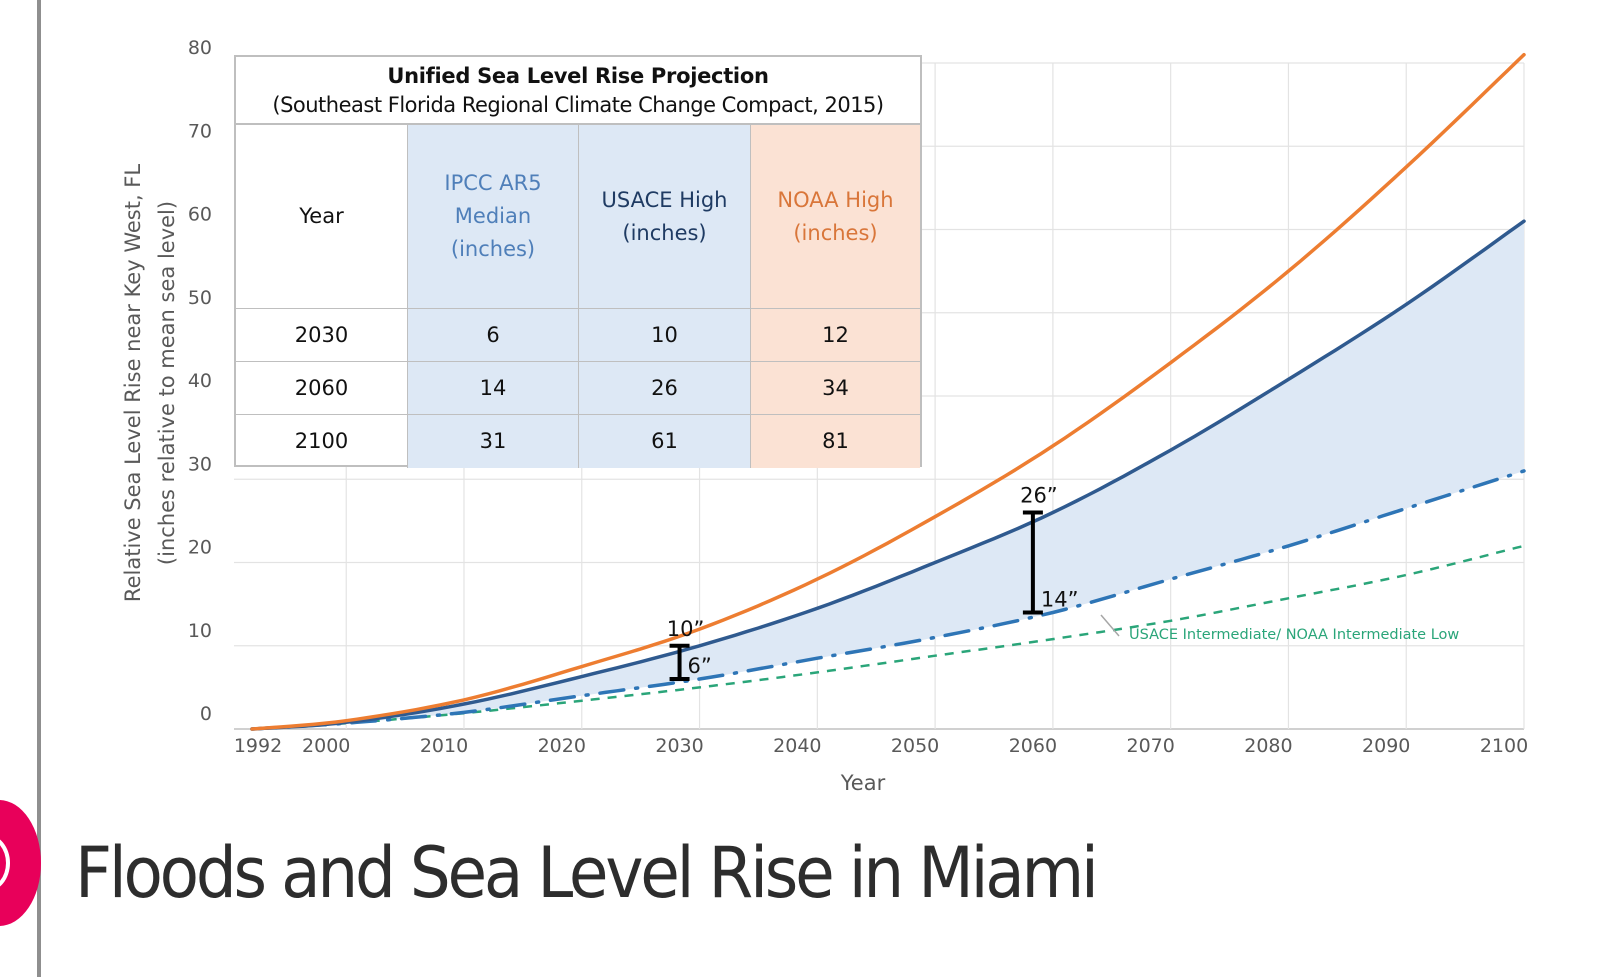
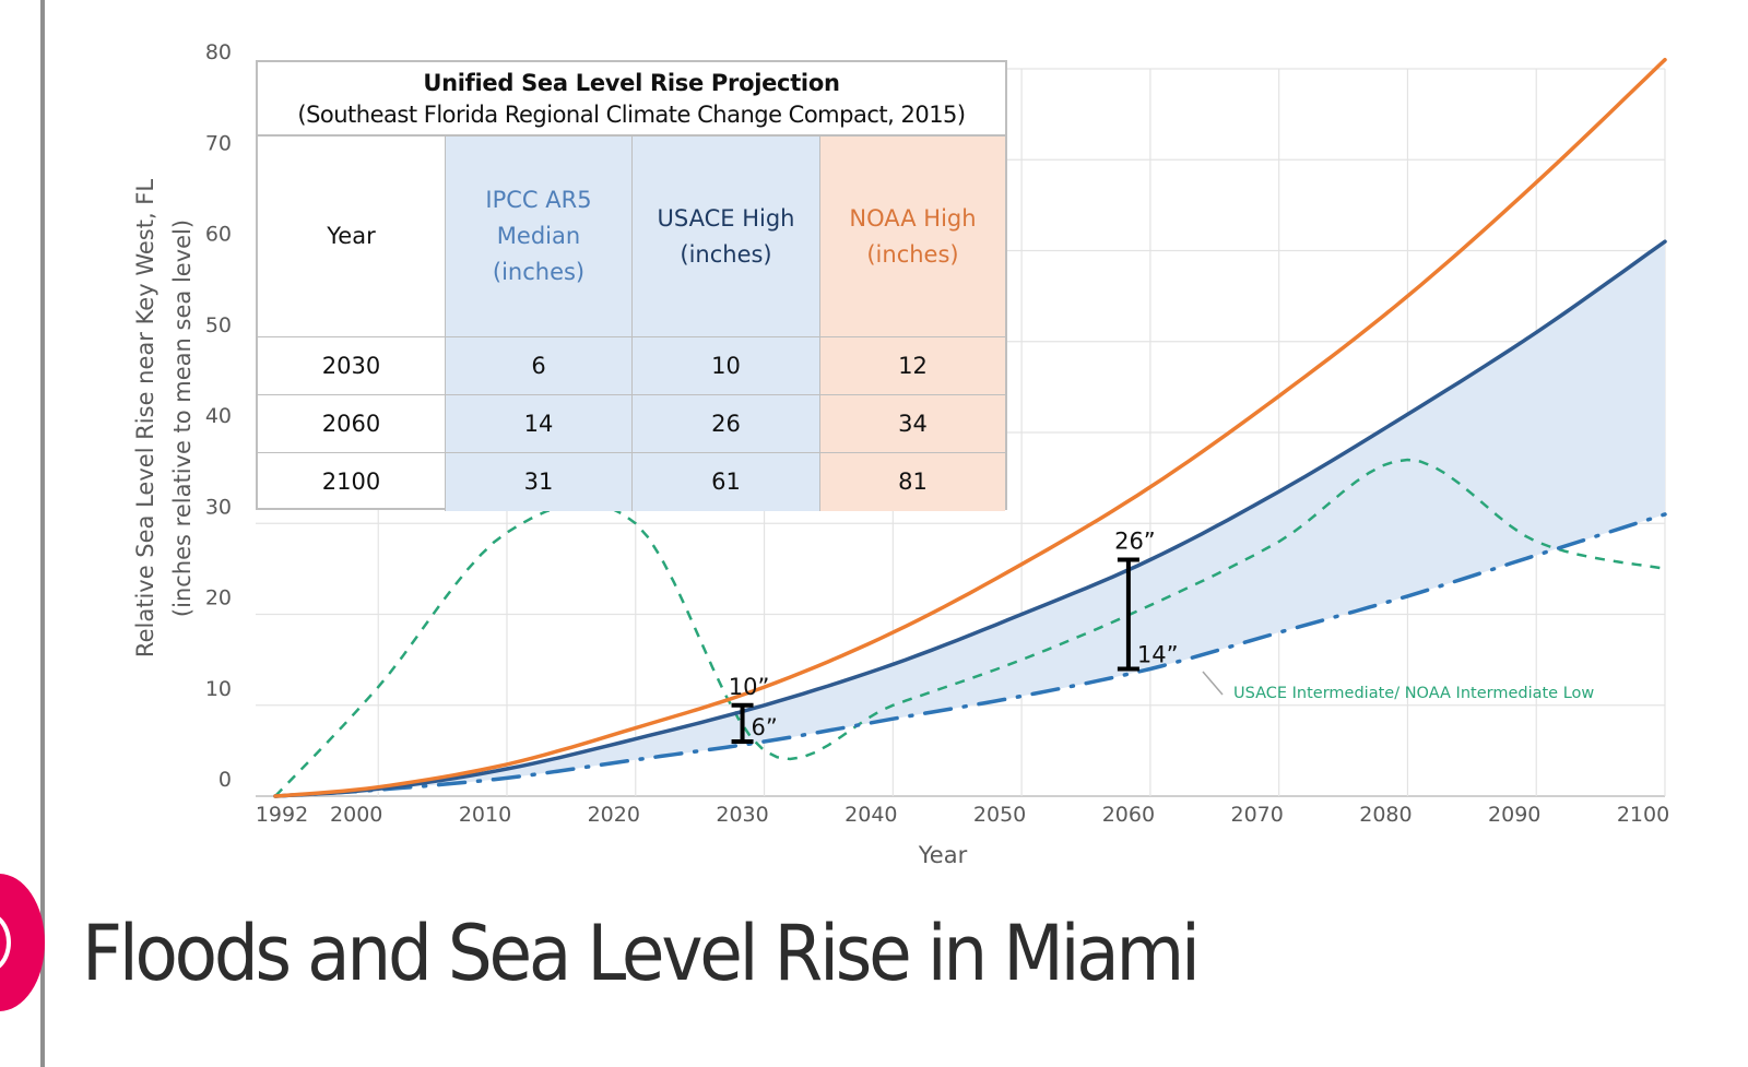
USACE Intermediate/ NOAA Intermediate Low/2000: 1 -> 12
USACE Intermediate/ NOAA Intermediate Low/2010: 2 -> 29
USACE Intermediate/ NOAA Intermediate Low/2020: 3 -> 30
USACE Intermediate/ NOAA Intermediate Low/2040: 7 -> 10
USACE Intermediate/ NOAA Intermediate Low/2050: 9 -> 15
USACE Intermediate/ NOAA Intermediate Low/2060: 11 -> 21
USACE Intermediate/ NOAA Intermediate Low/2070: 13 -> 28
USACE Intermediate/ NOAA Intermediate Low/2080: 16 -> 37
USACE Intermediate/ NOAA Intermediate Low/2090: 18 -> 28
USACE Intermediate/ NOAA Intermediate Low/2100: 22 -> 25
